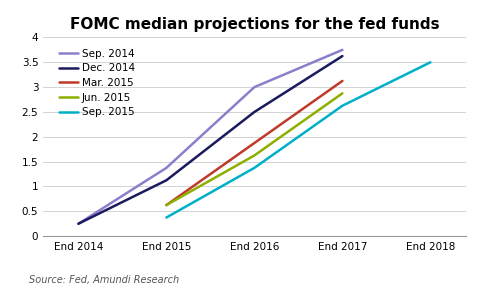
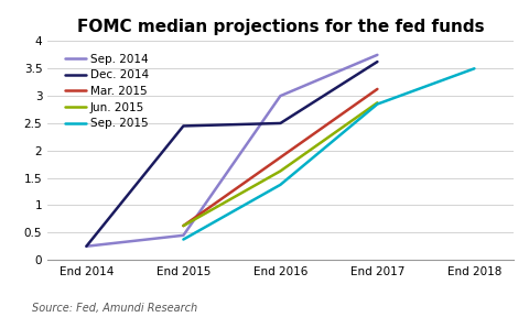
Sep. 2014/End 2015: 1.38 -> 0.45
Dec. 2014/End 2015: 1.12 -> 2.45
Sep. 2015/End 2017: 2.62 -> 2.85
